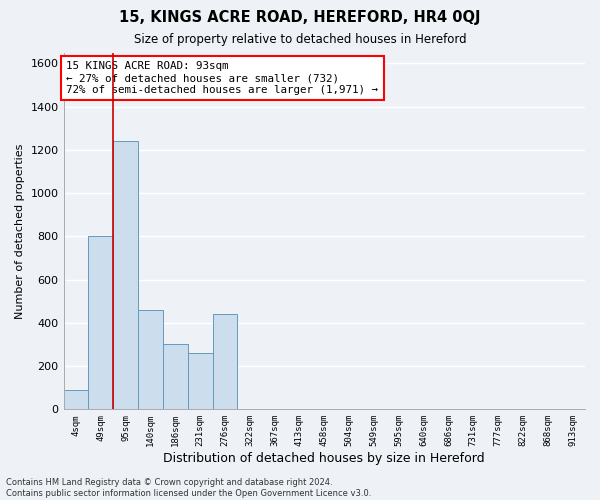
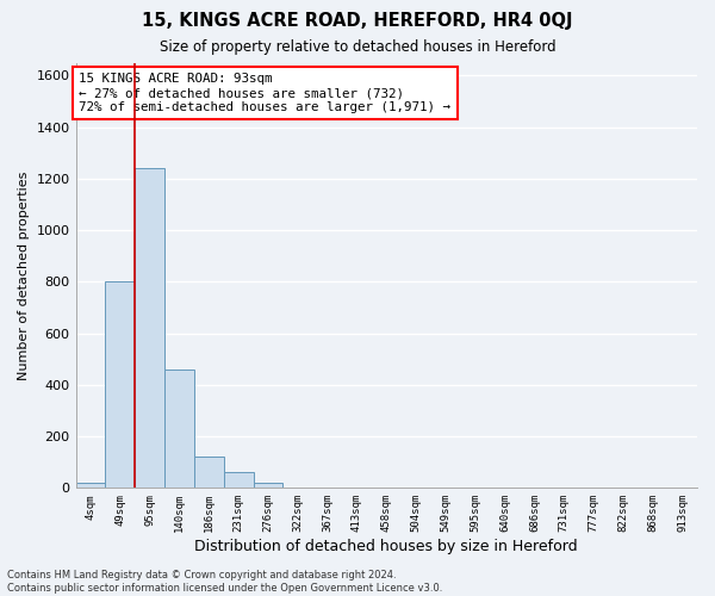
4sqm: 90 -> 20
186sqm: 300 -> 120
231sqm: 260 -> 60
276sqm: 440 -> 20
